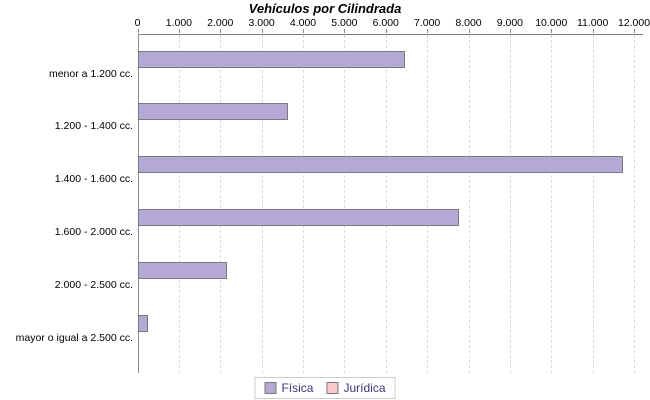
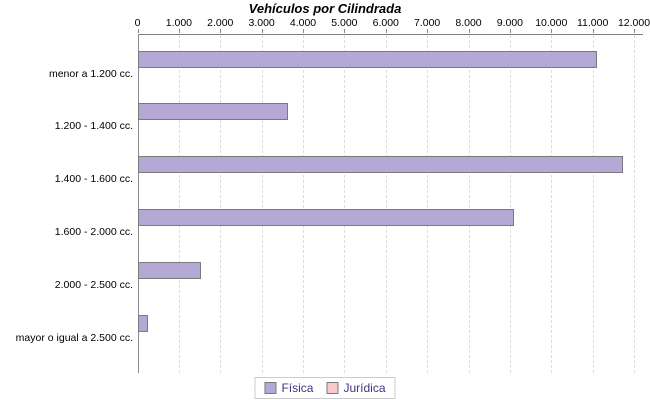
Física/menor a 1.200 cc.: 6400 -> 11000
Física/1.600 - 2.000 cc.: 7700 -> 9000
Física/2.000 - 2.500 cc.: 2100 -> 1500
